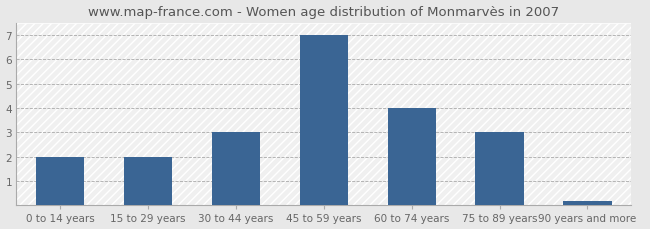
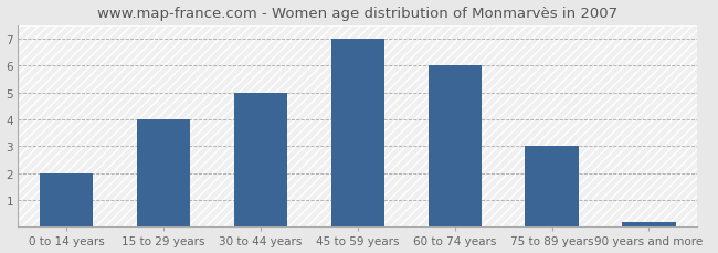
15 to 29 years: 2.00 -> 4.00
30 to 44 years: 3.00 -> 5.00
60 to 74 years: 4.00 -> 6.00
